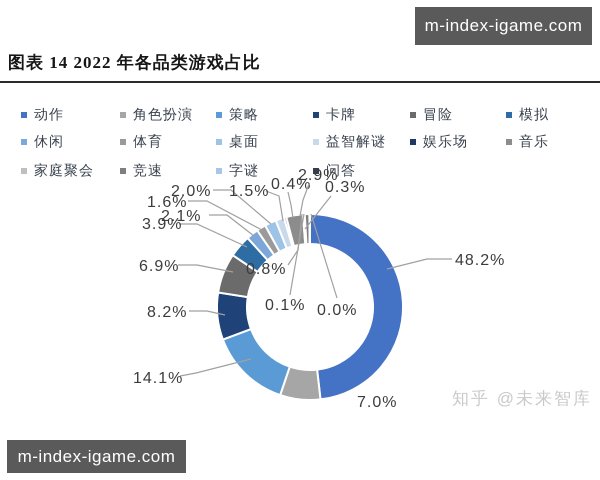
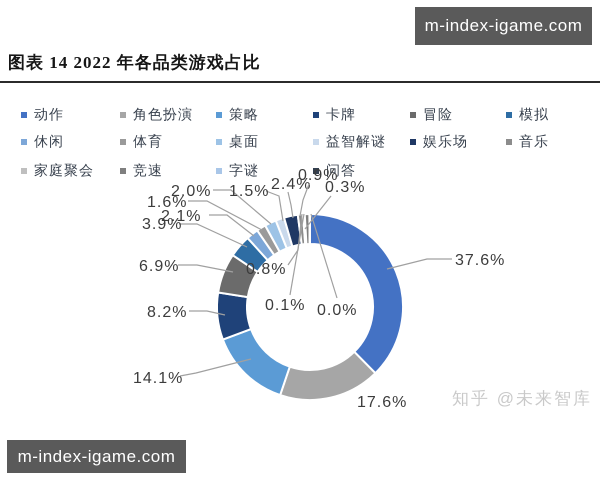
动作: 48.2% -> 37.6%
角色扮演: 7.0% -> 17.6%
娱乐场: 0.4% -> 2.4%
音乐: 2.9% -> 0.9%
